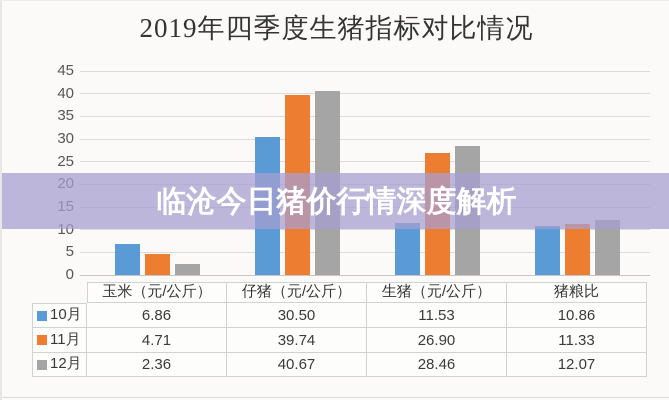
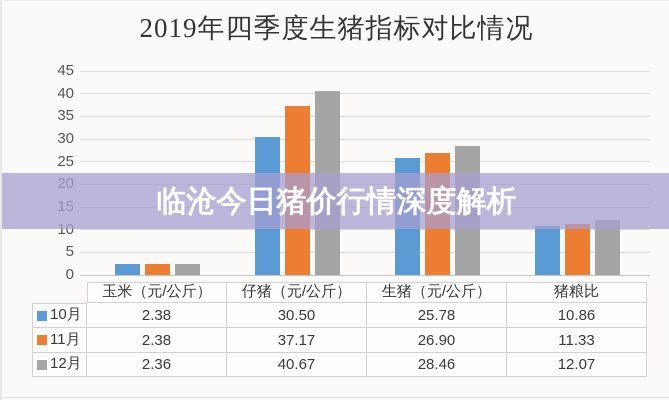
10月/玉米（元/公斤）: 6.86 -> 2.38
11月/玉米（元/公斤）: 4.71 -> 2.38
11月/仔猪（元/公斤）: 39.74 -> 37.17
10月/生猪（元/公斤）: 11.53 -> 25.78
